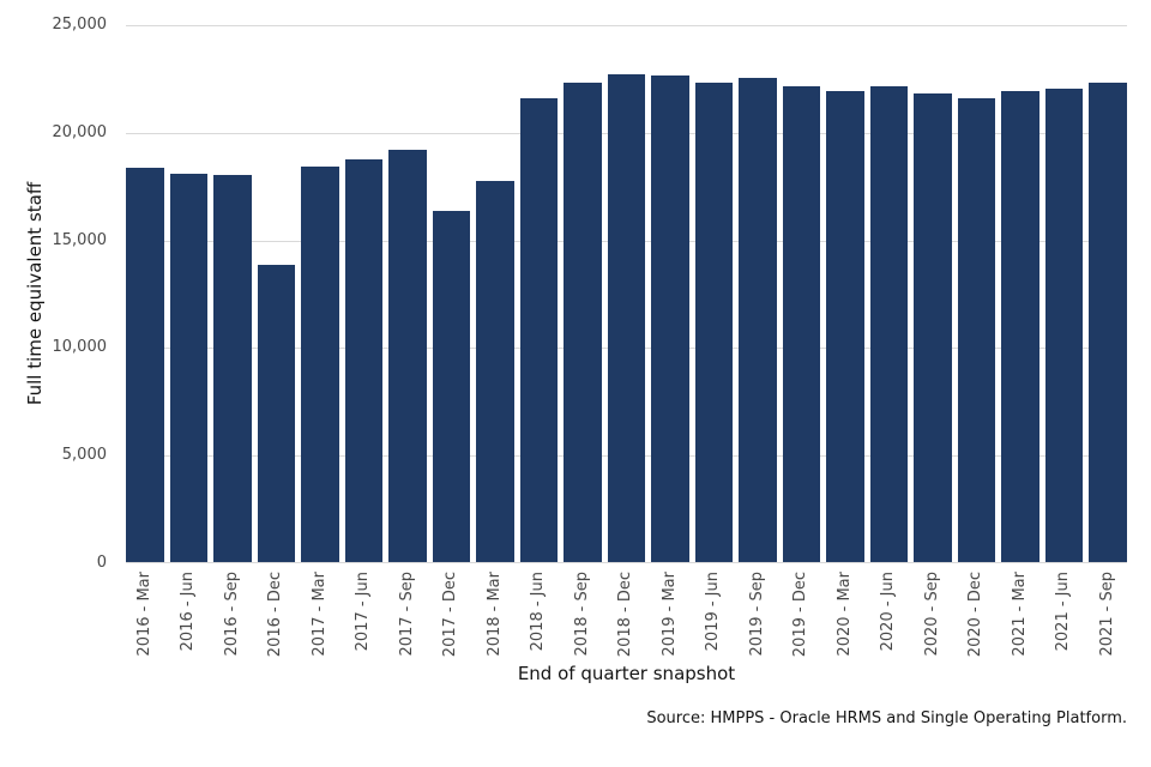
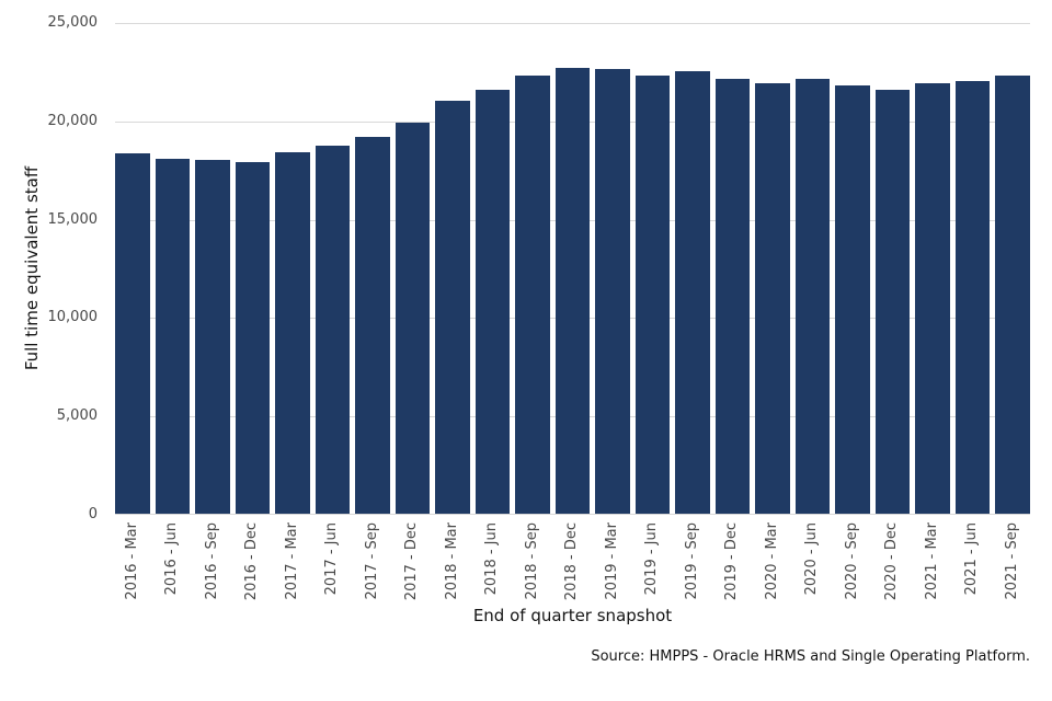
2016 - Dec: 13800 -> 17800
2017 - Dec: 16300 -> 19900
2018 - Mar: 17700 -> 21000
